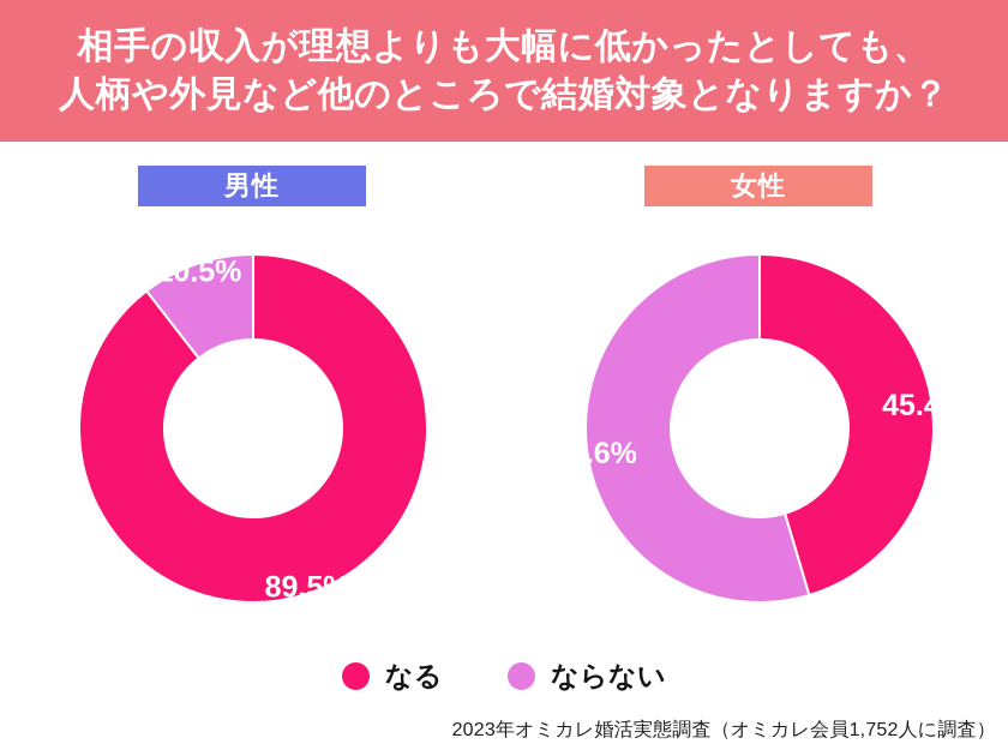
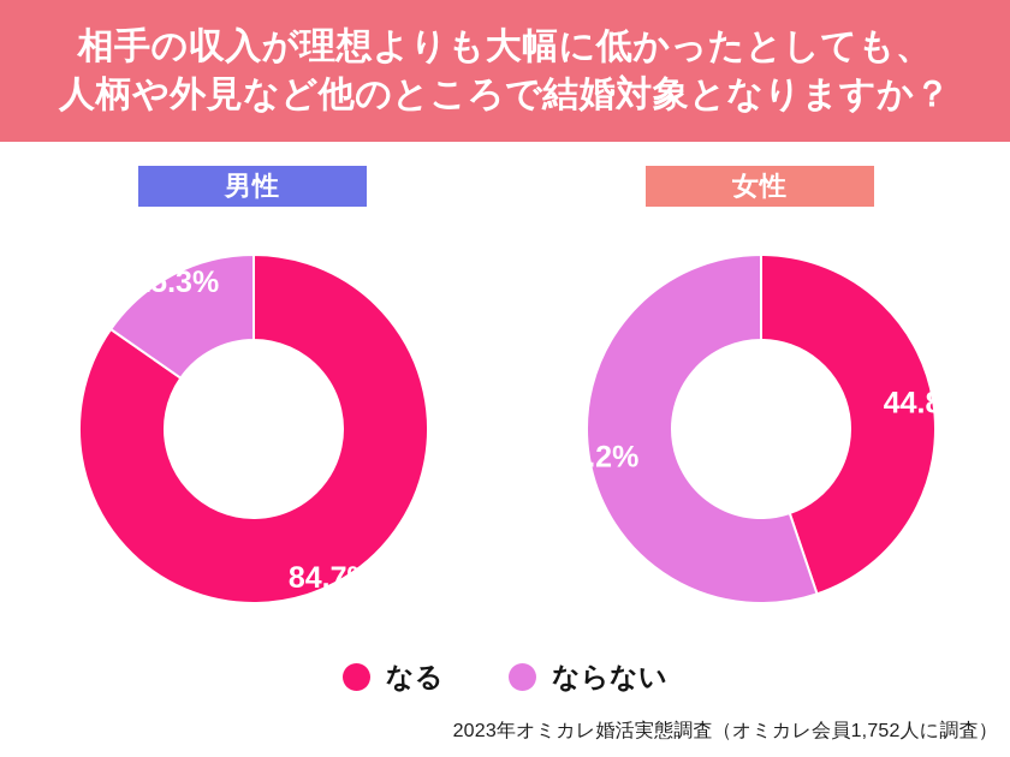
男性/なる: 89.5% -> 84.7%
男性/ならない: 10.5% -> 15.3%
女性/なる: 45.4% -> 44.8%
女性/ならない: 54.6% -> 55.2%
